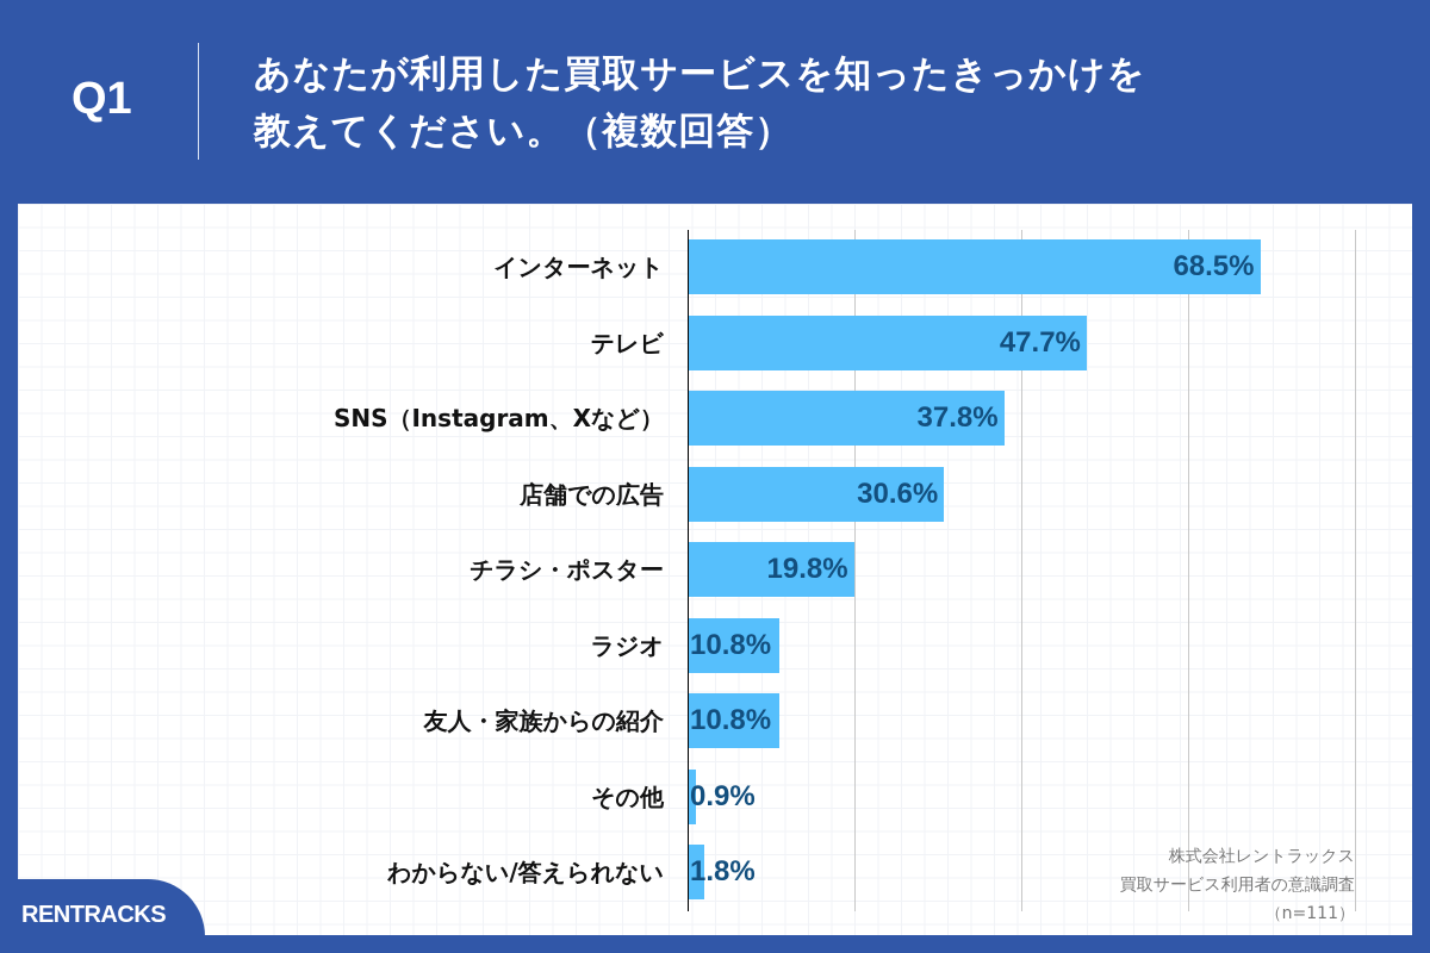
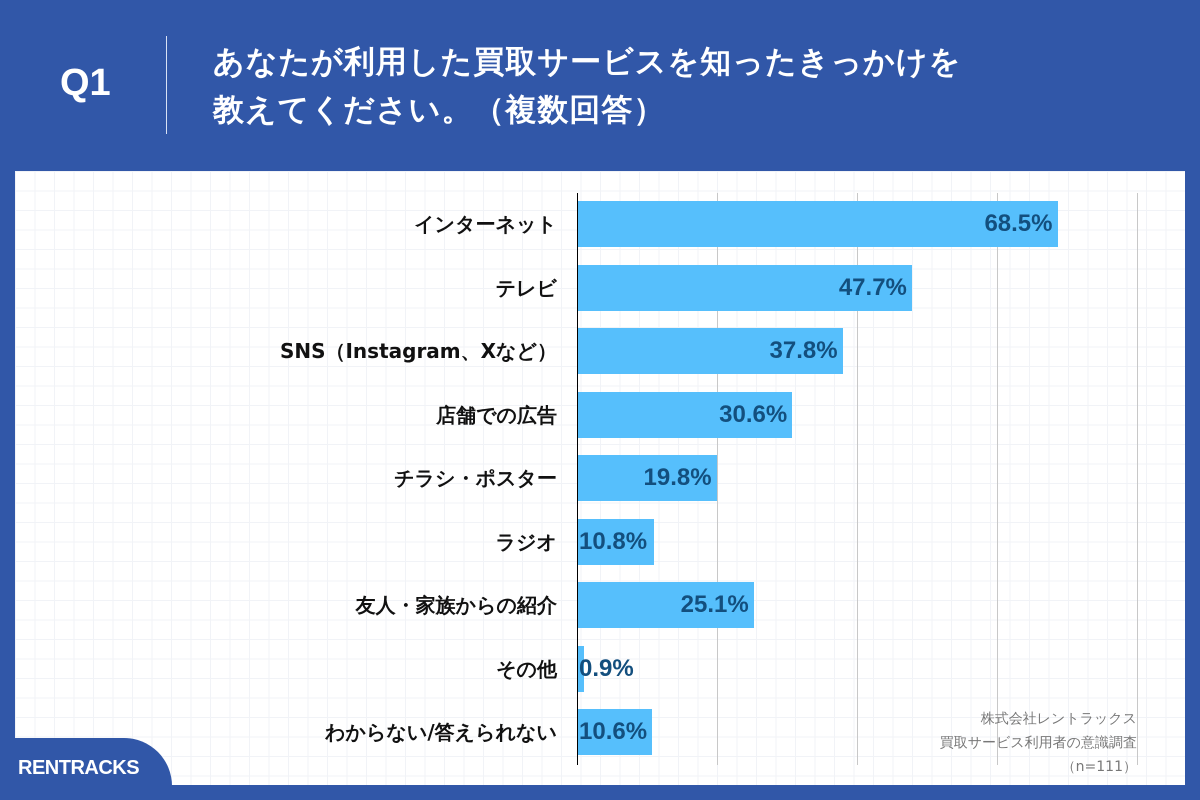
友人・家族からの紹介: 10.8% -> 25.1%
わからない/答えられない: 1.8% -> 10.6%
